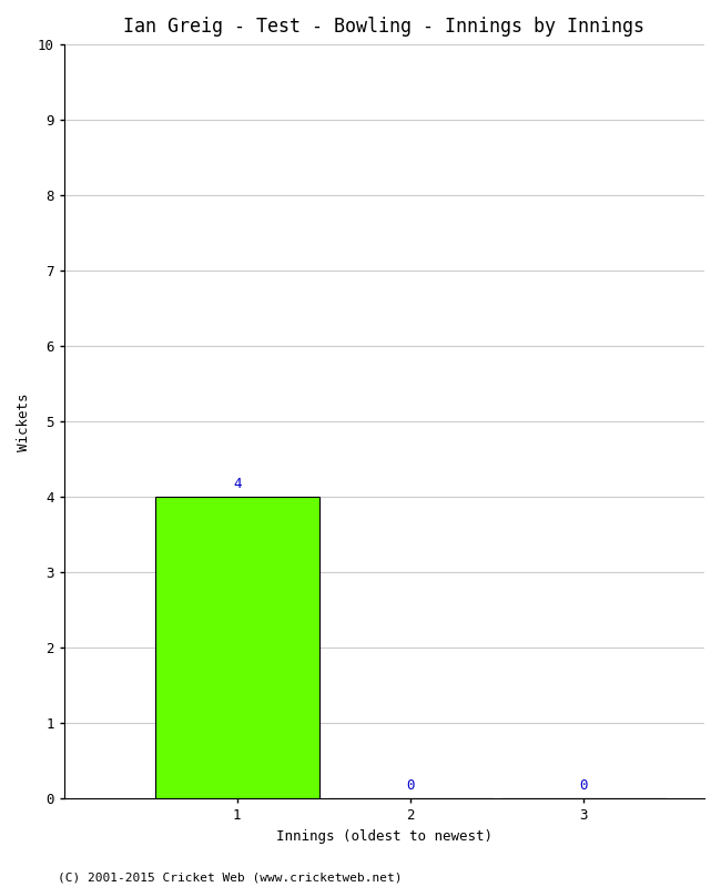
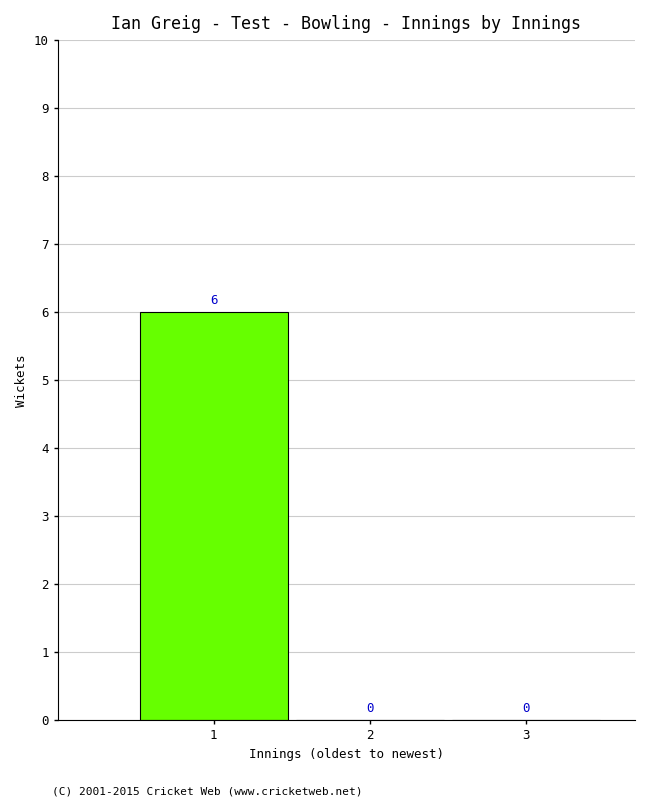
1: 4 -> 6
